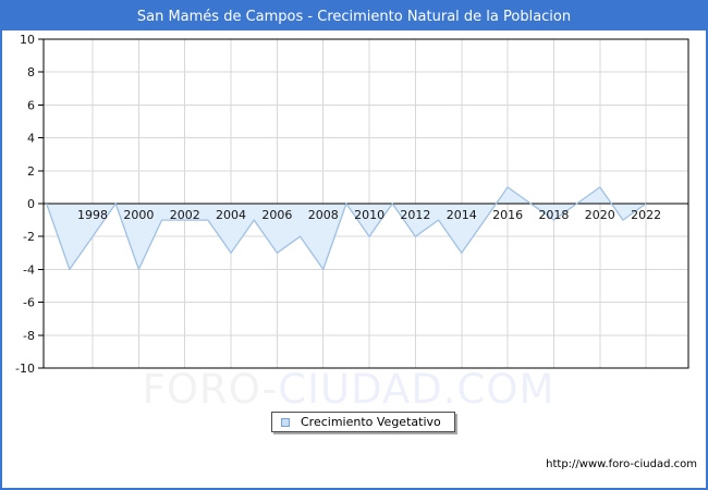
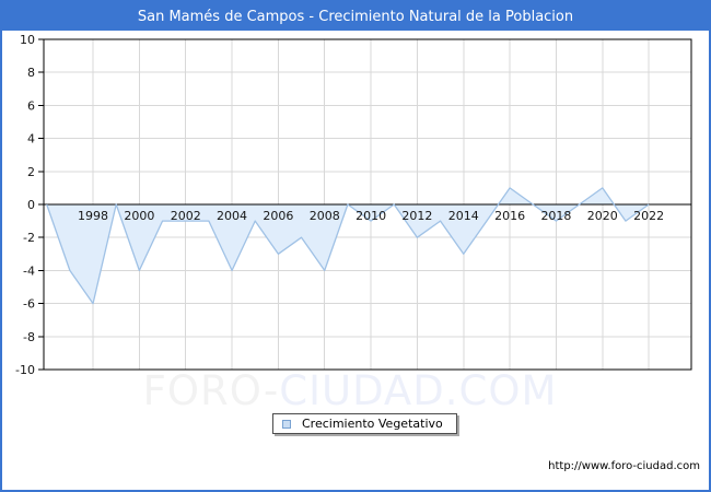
1998: -2 -> -6
2004: -3 -> -4
2010: -2 -> -1
